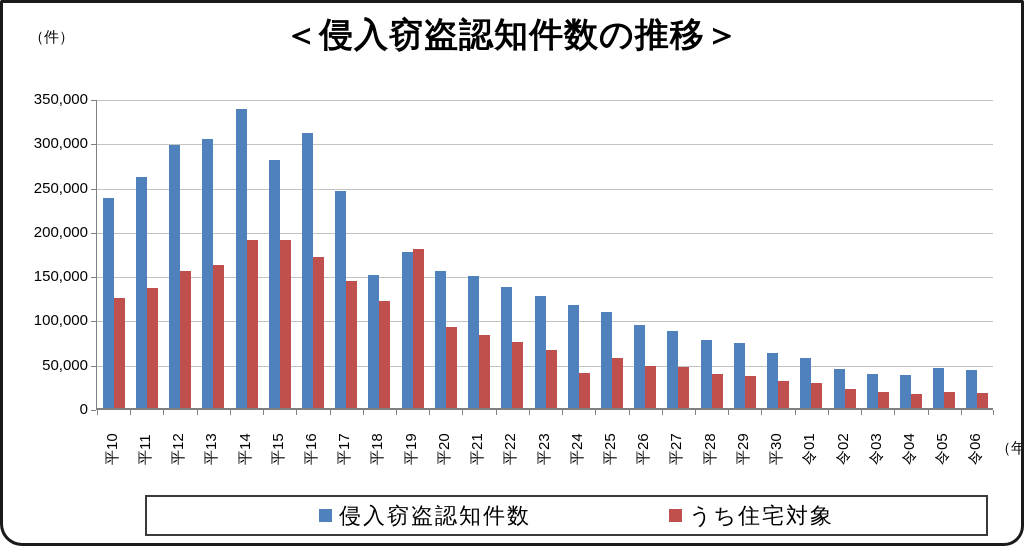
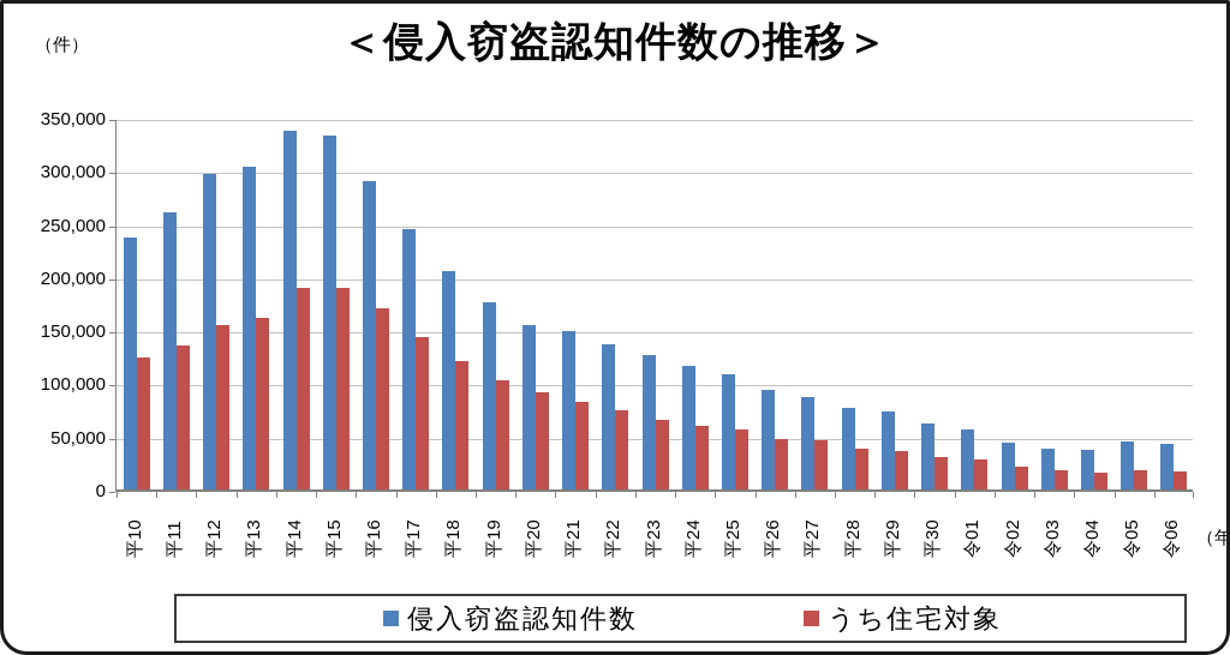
侵入窃盗認知件数/平15: 280000 -> 330000
侵入窃盗認知件数/平16: 310000 -> 290000
侵入窃盗認知件数/平18: 150000 -> 200000
うち住宅対象/平19: 180000 -> 100000
うち住宅対象/平24: 40000 -> 60000
